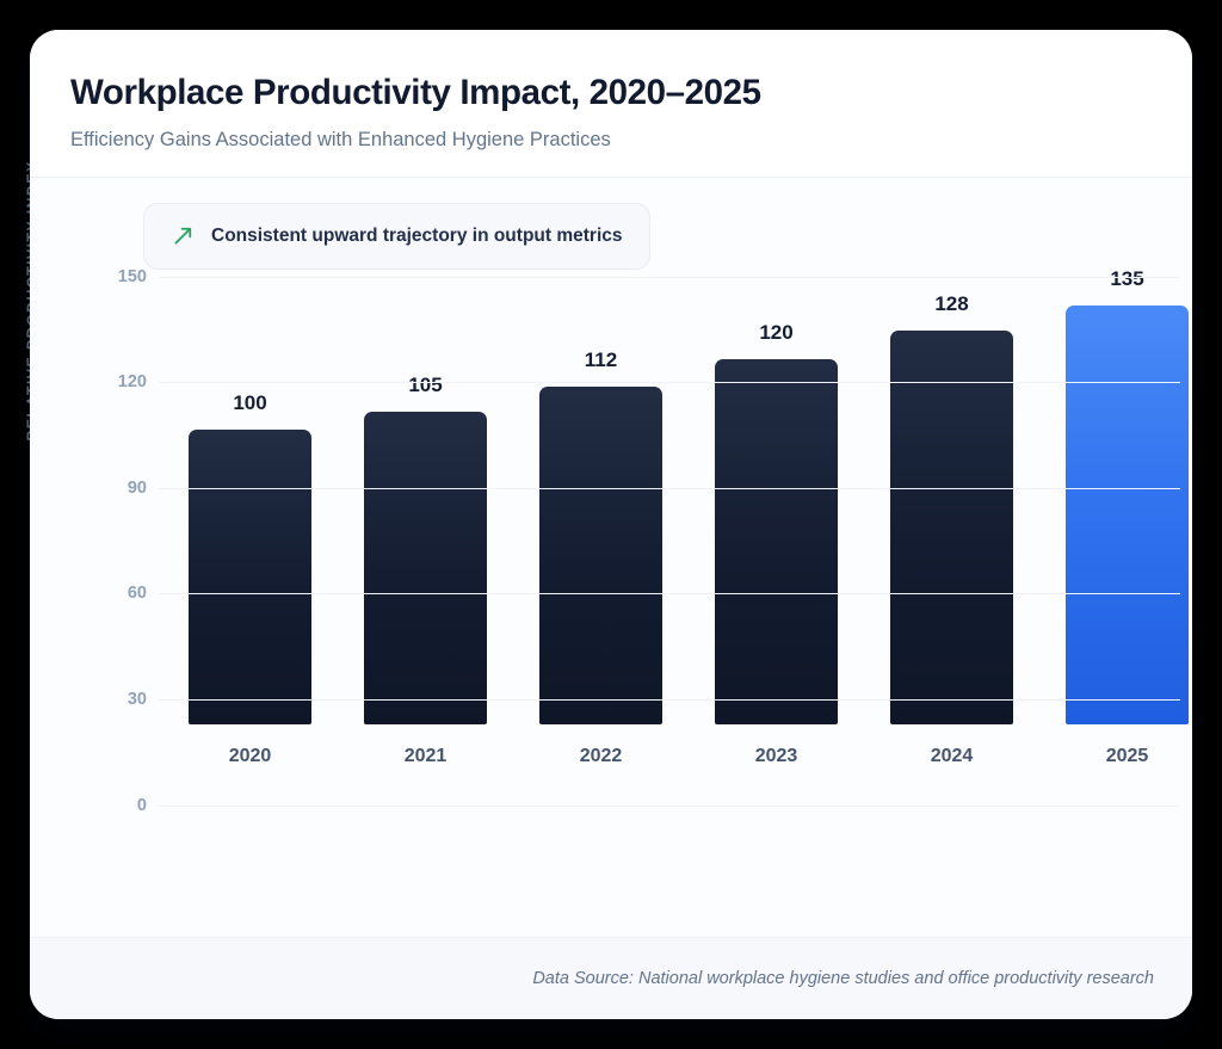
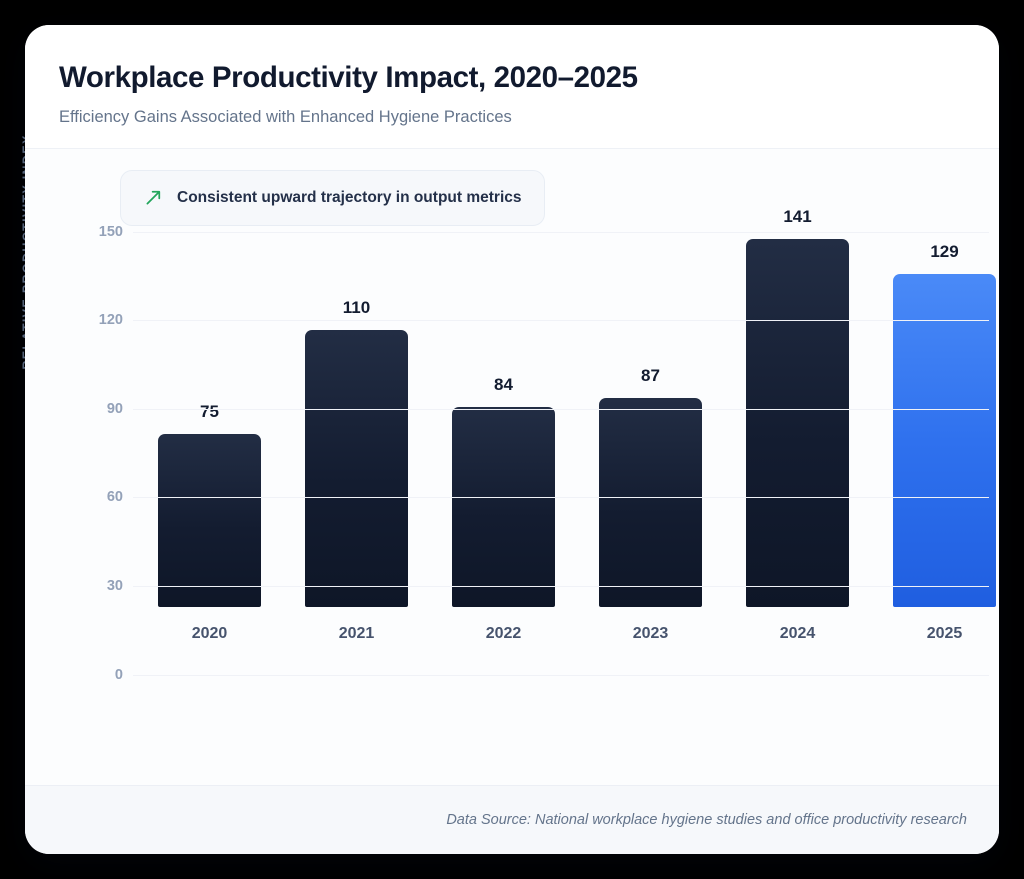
2020: 100 -> 75
2021: 105 -> 110
2022: 112 -> 84
2023: 120 -> 87
2024: 128 -> 141
2025: 135 -> 129
